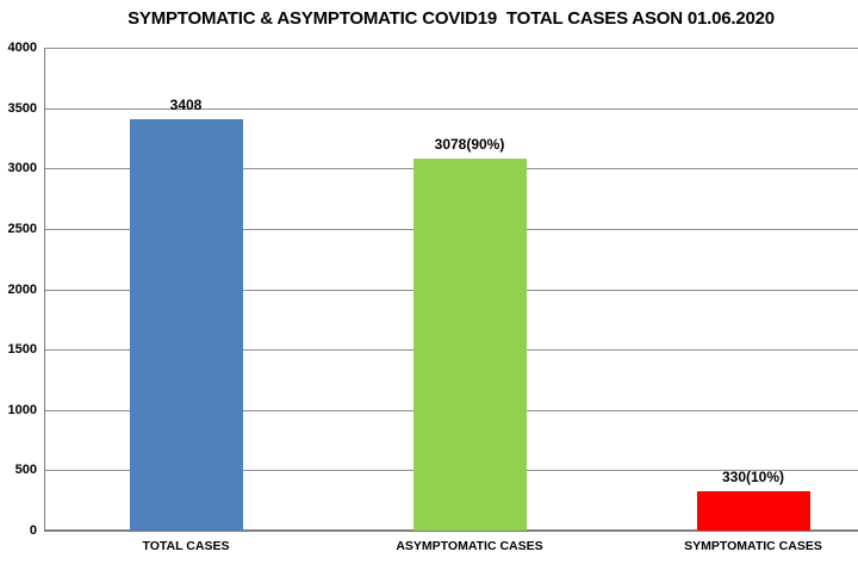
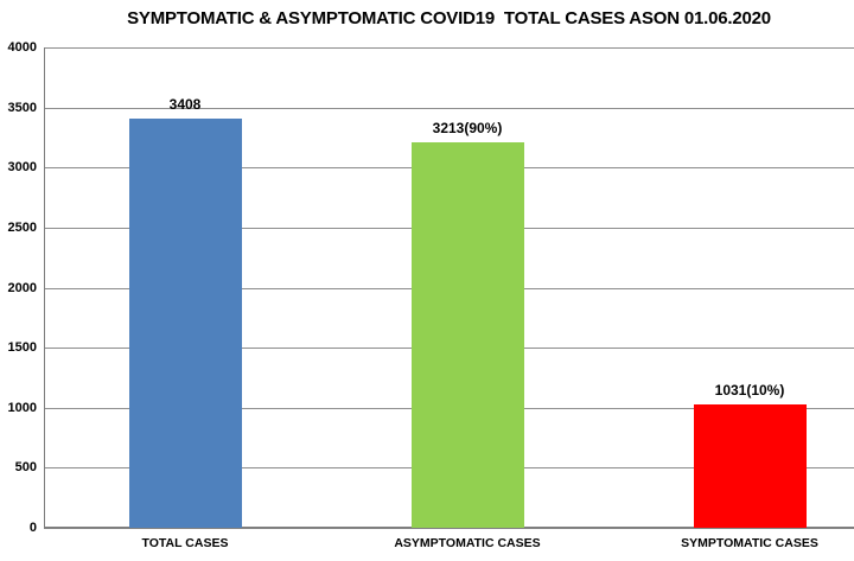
ASYMPTOMATIC CASES: 3078 -> 3213
SYMPTOMATIC CASES: 330 -> 1031
